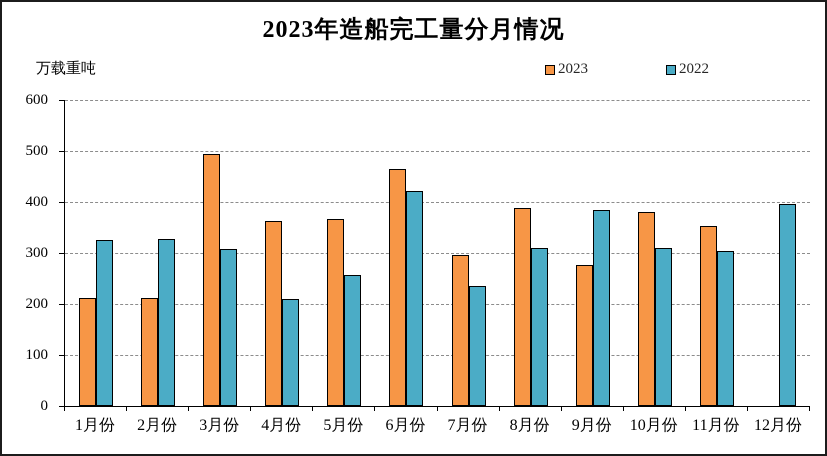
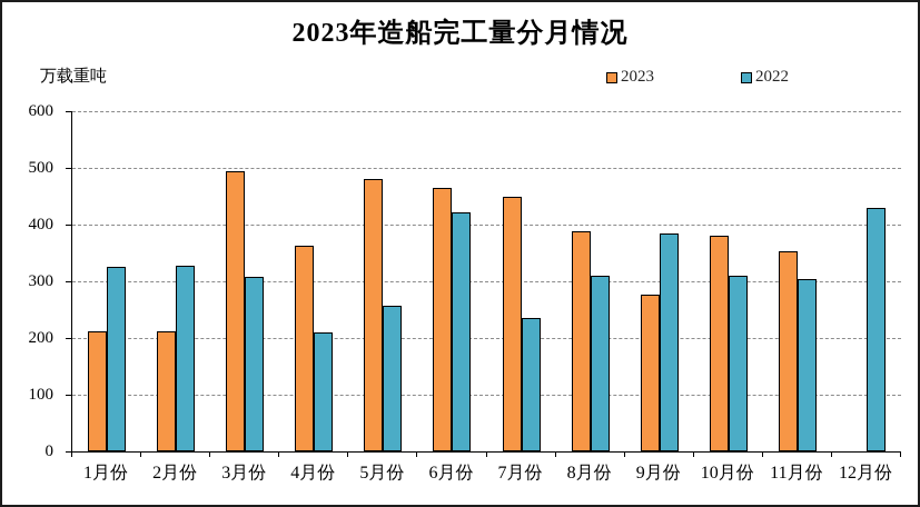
2023/5月份: 370 -> 480
2023/7月份: 300 -> 450
2022/12月份: 400 -> 430
